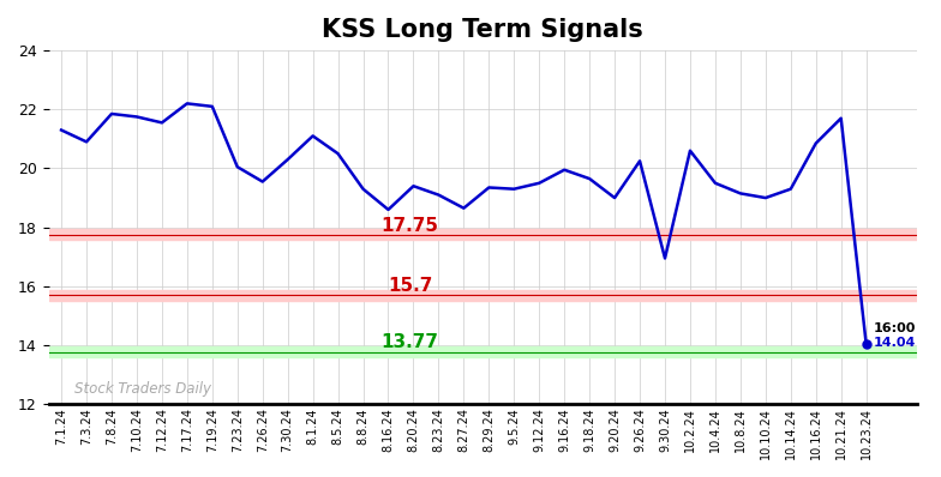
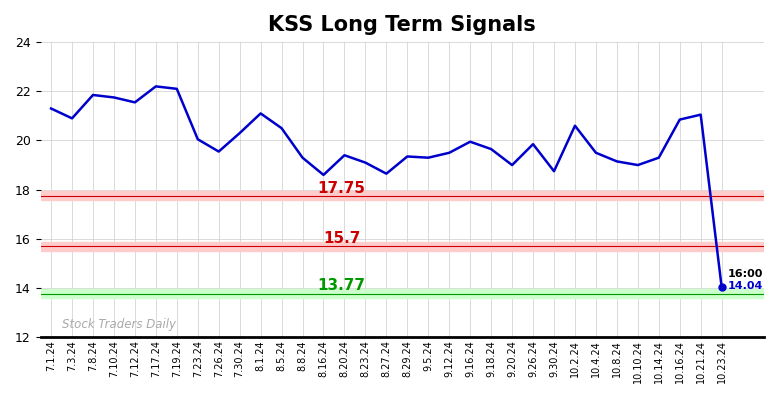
9.26.24: 20.25 -> 19.85
9.30.24: 16.95 -> 18.75
10.21.24: 21.70 -> 21.05
